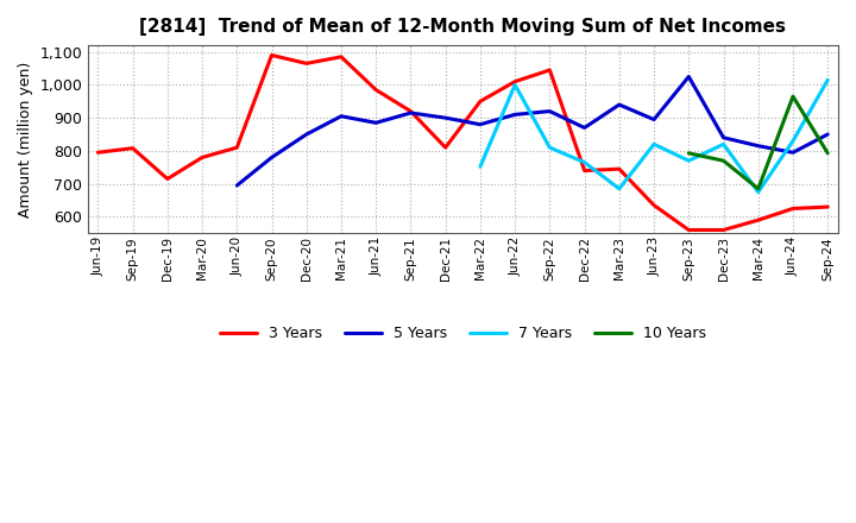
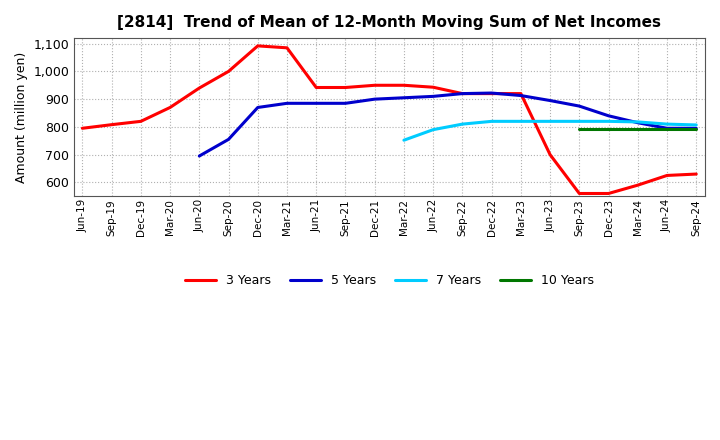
3 Years/Dec-19: 715 -> 820
3 Years/Mar-20: 780 -> 870
3 Years/Jun-20: 810 -> 940
3 Years/Sep-20: 1,090 -> 1,000
5 Years/Sep-20: 780 -> 755
3 Years/Dec-20: 1,065 -> 1,092
5 Years/Dec-20: 850 -> 870
5 Years/Mar-21: 905 -> 885
3 Years/Jun-21: 985 -> 942
3 Years/Sep-21: 920 -> 942
5 Years/Sep-21: 915 -> 885
3 Years/Dec-21: 810 -> 950
5 Years/Mar-22: 880 -> 905
3 Years/Jun-22: 1,010 -> 943
7 Years/Jun-22: 1,000 -> 790
3 Years/Sep-22: 1,045 -> 920
3 Years/Dec-22: 740 -> 920
5 Years/Dec-22: 870 -> 922
7 Years/Dec-22: 765 -> 820
3 Years/Mar-23: 745 -> 920
5 Years/Mar-23: 940 -> 913
7 Years/Mar-23: 685 -> 820
3 Years/Jun-23: 635 -> 700
5 Years/Sep-23: 1,025 -> 875
7 Years/Sep-23: 770 -> 820
10 Years/Dec-23: 770 -> 793
7 Years/Mar-24: 675 -> 818
10 Years/Mar-24: 685 -> 793
7 Years/Jun-24: 830 -> 810
10 Years/Jun-24: 965 -> 793
5 Years/Sep-24: 850 -> 795
7 Years/Sep-24: 1,015 -> 807
